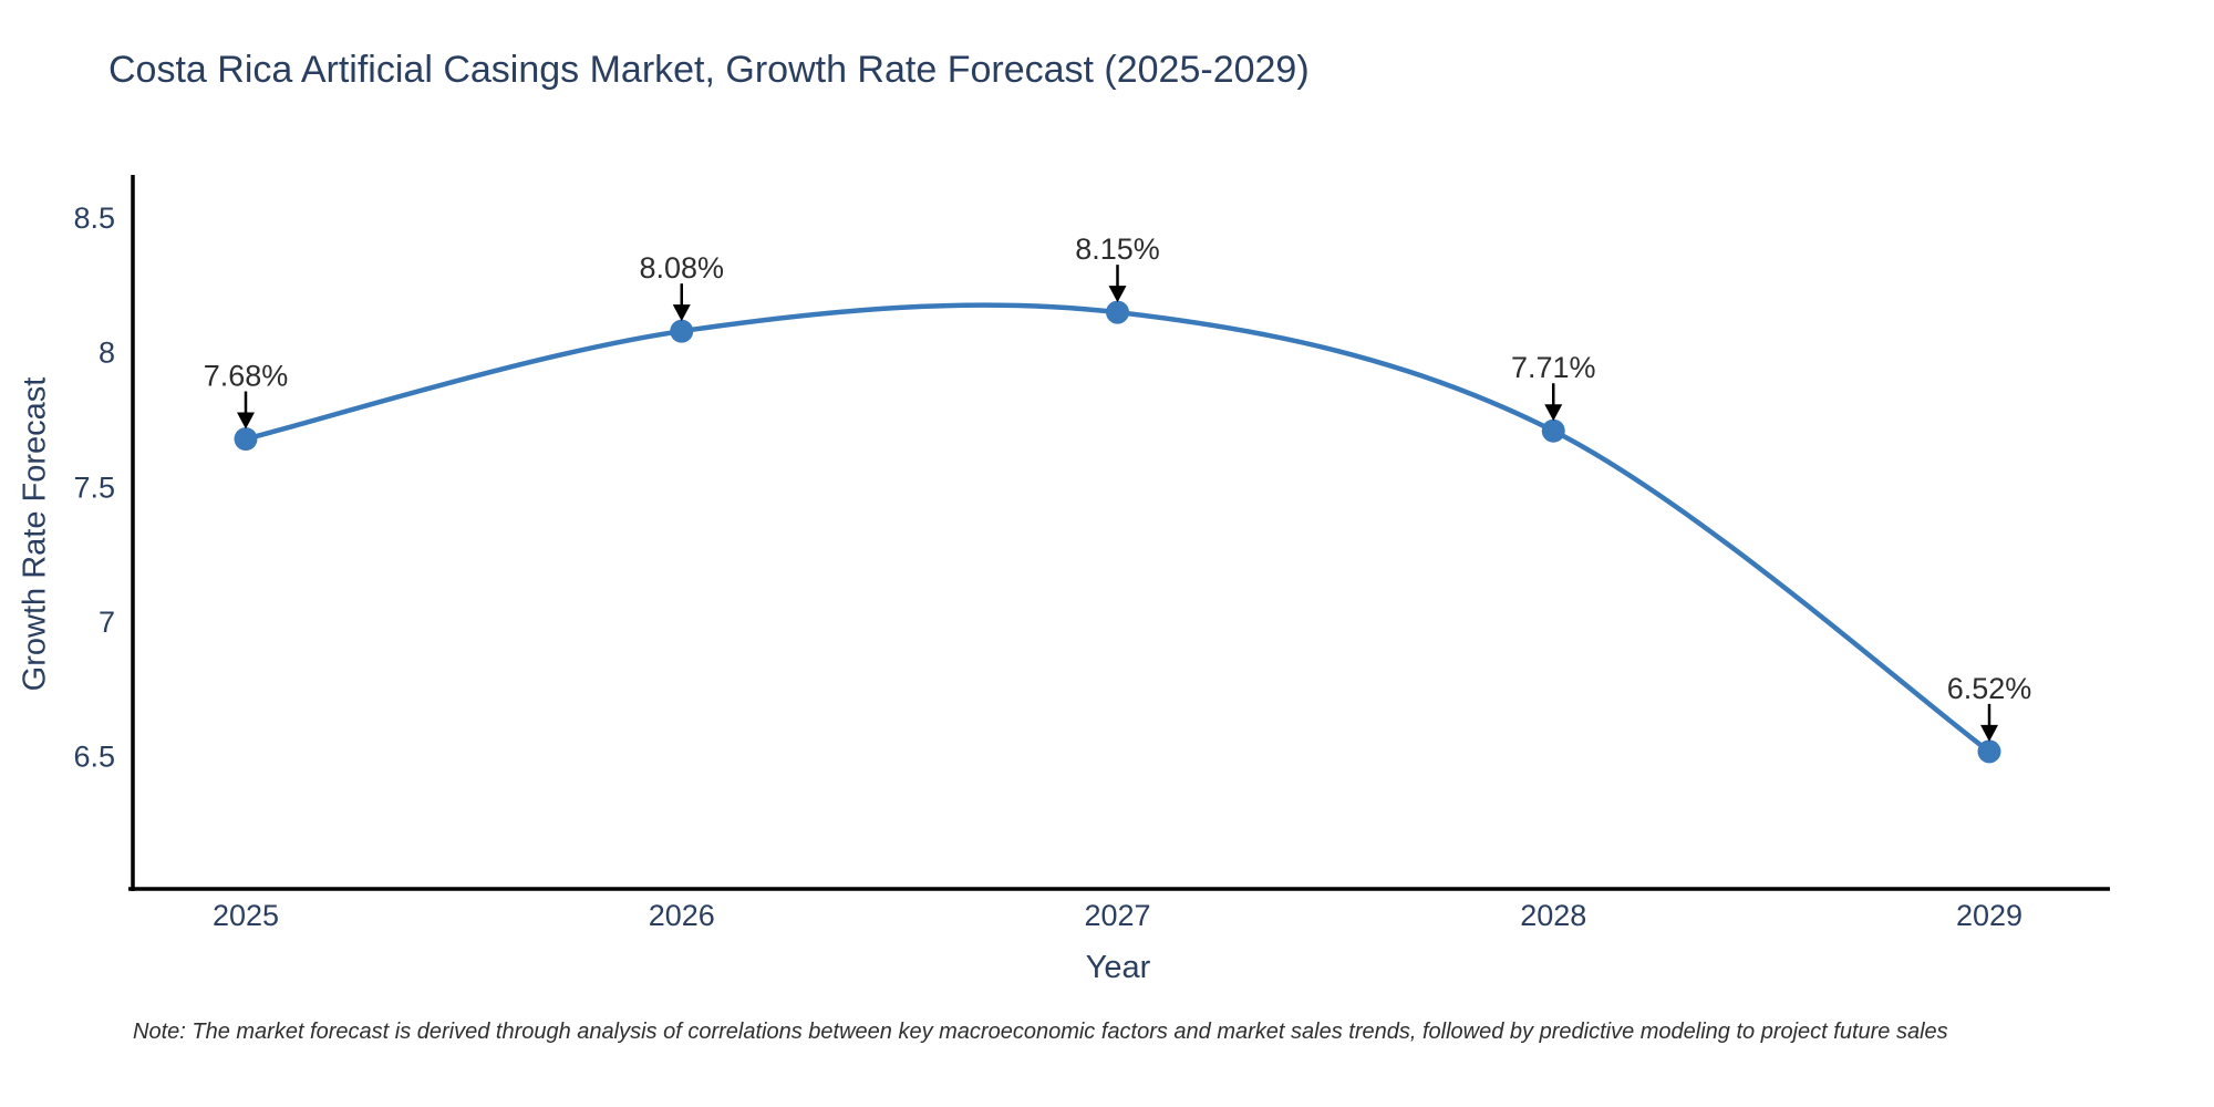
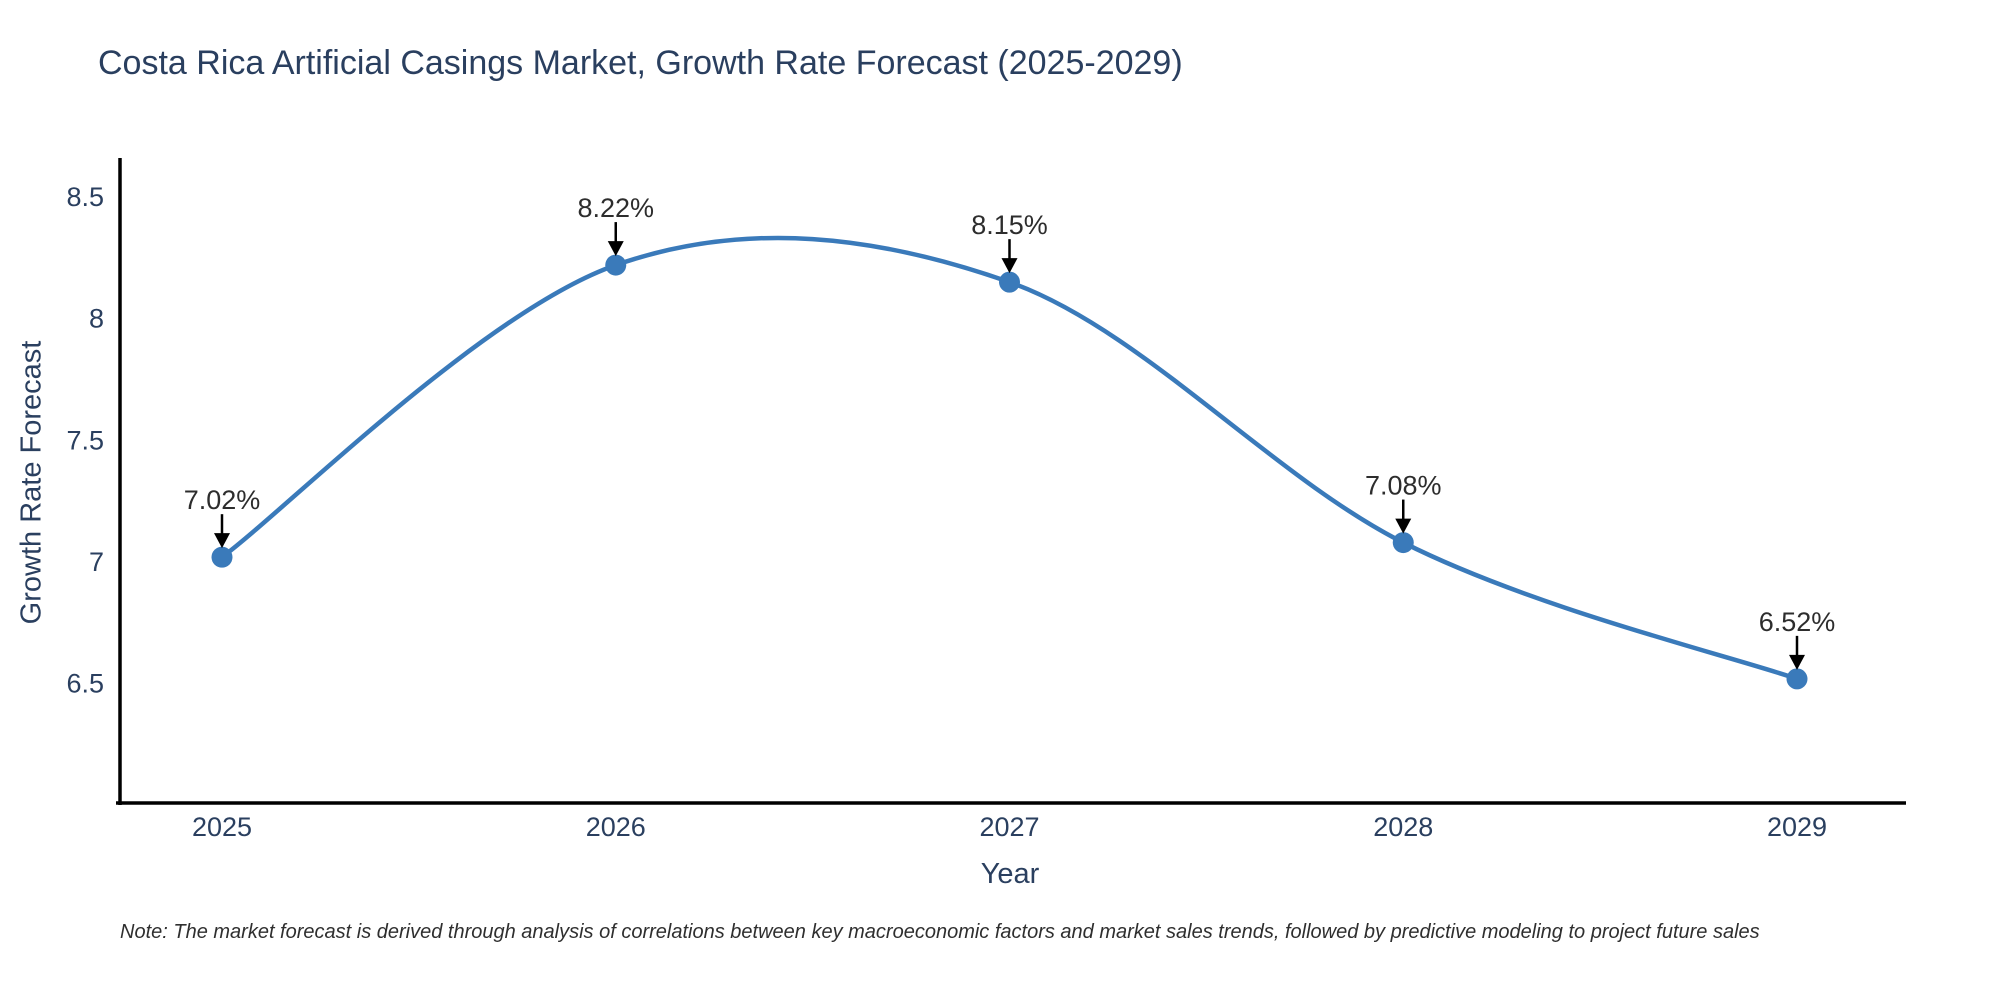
2025: 7.68% -> 7.02%
2026: 8.08% -> 8.22%
2028: 7.71% -> 7.08%
